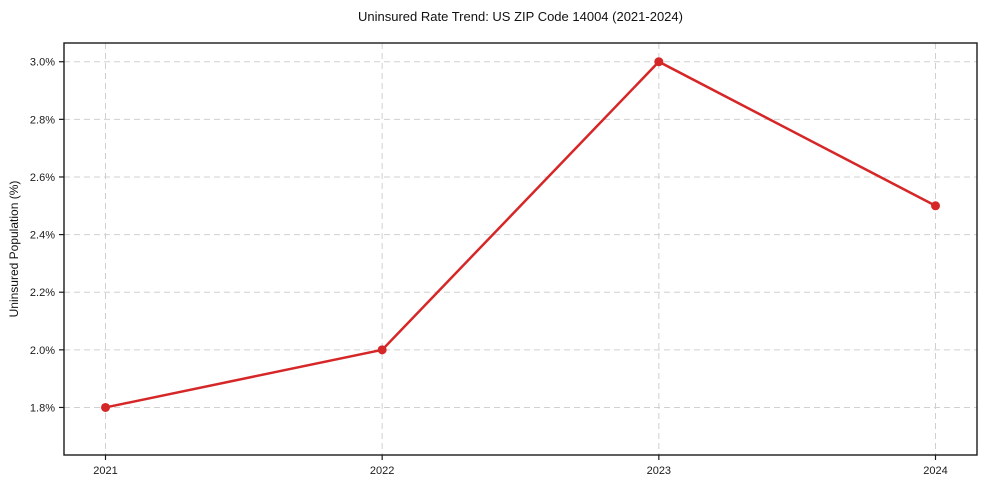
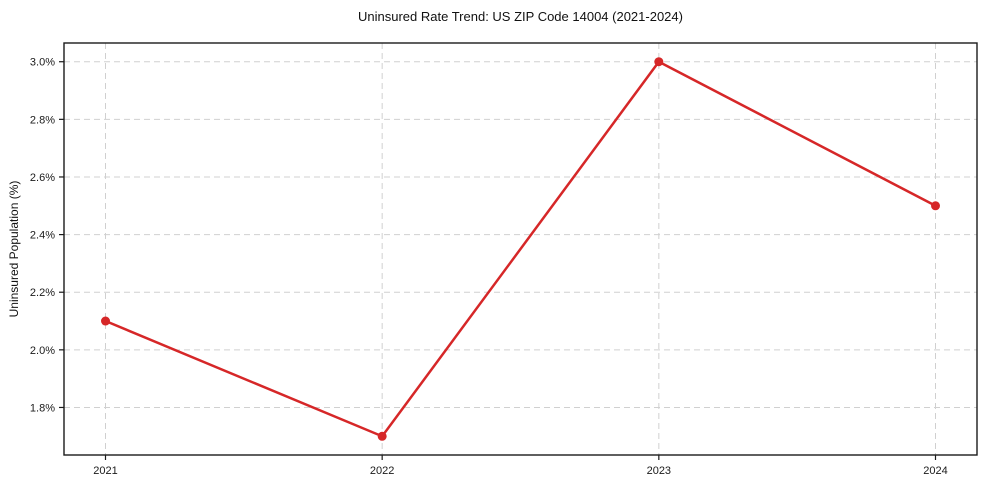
2021: 1.8% -> 2.1%
2022: 2.0% -> 1.7%
